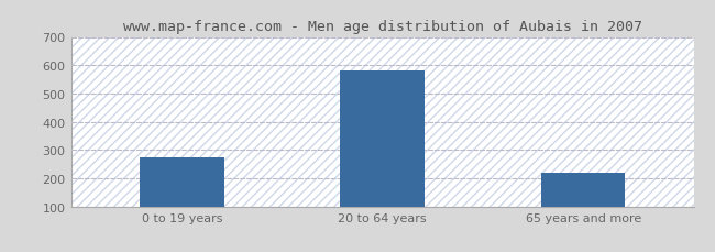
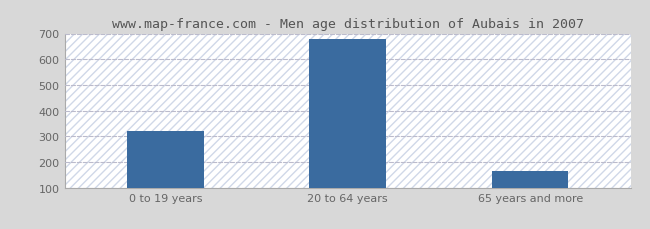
0 to 19 years: 275 -> 320
20 to 64 years: 580 -> 680
65 years and more: 220 -> 165
